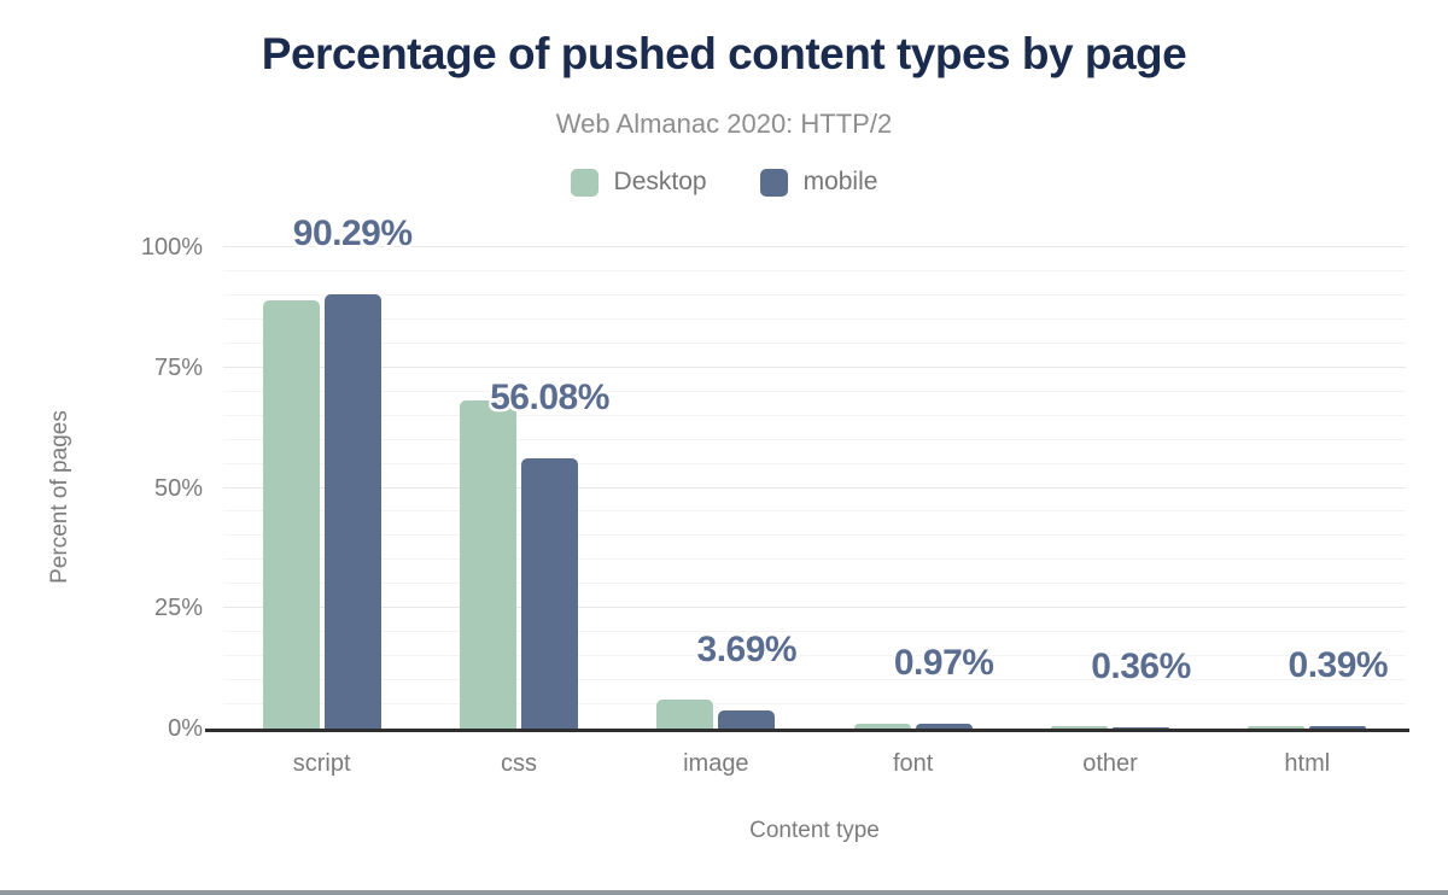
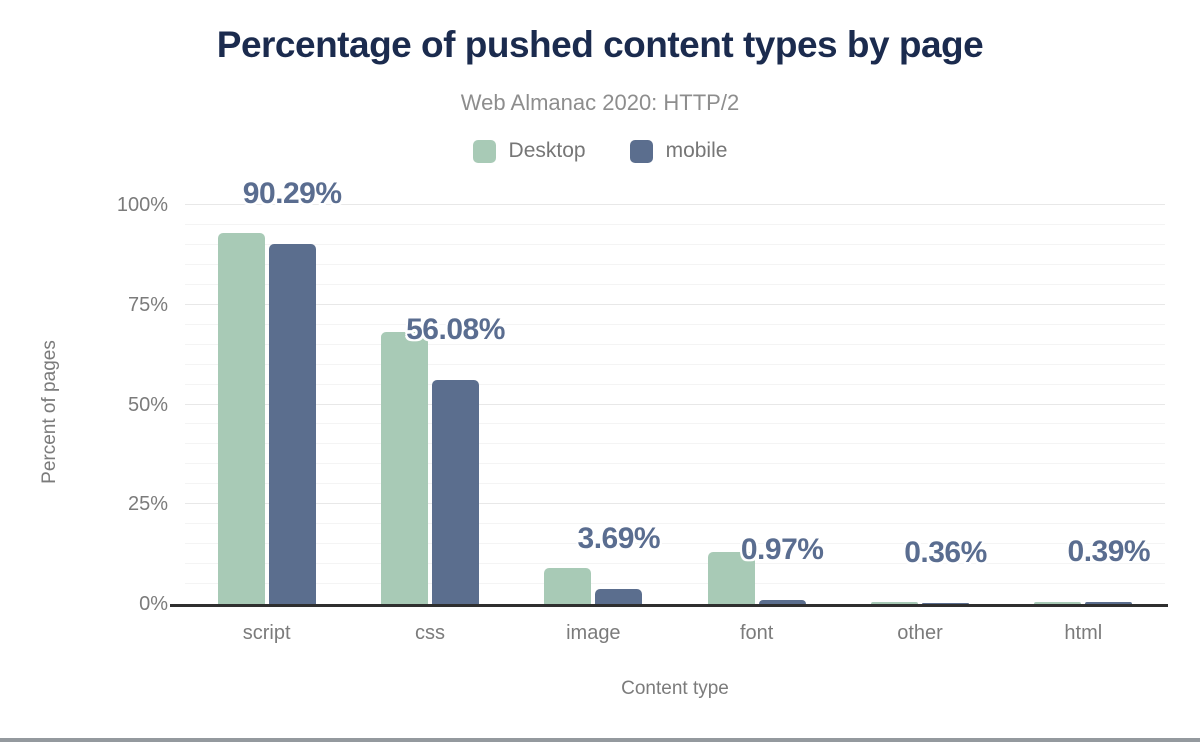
Desktop/script: 89% -> 93%
Desktop/image: 6% -> 9%
Desktop/font: 1% -> 13%
